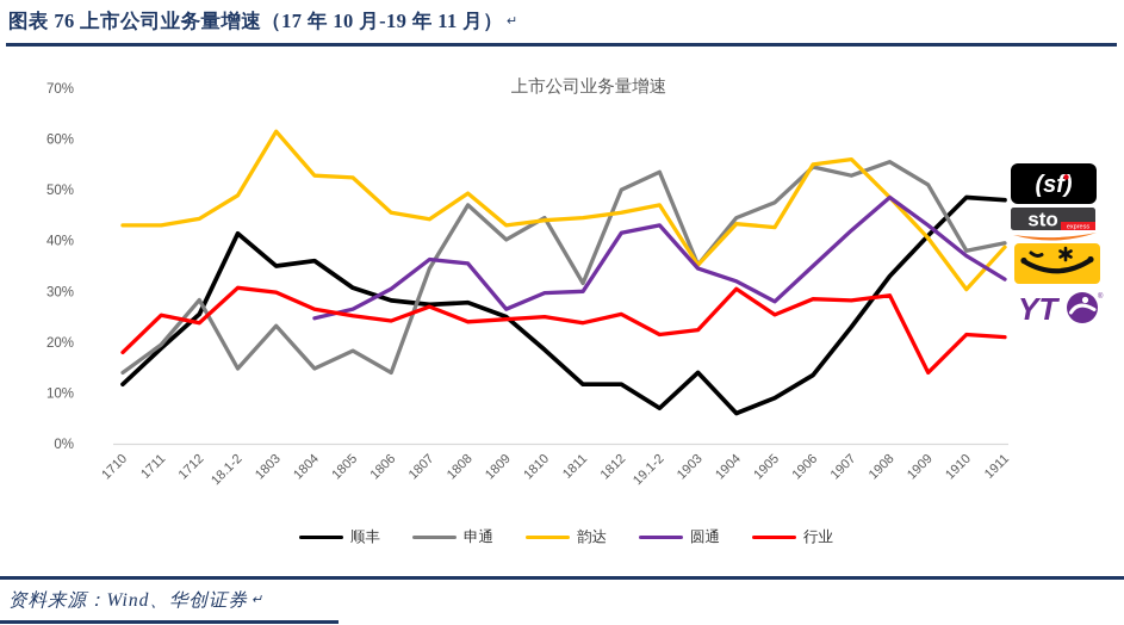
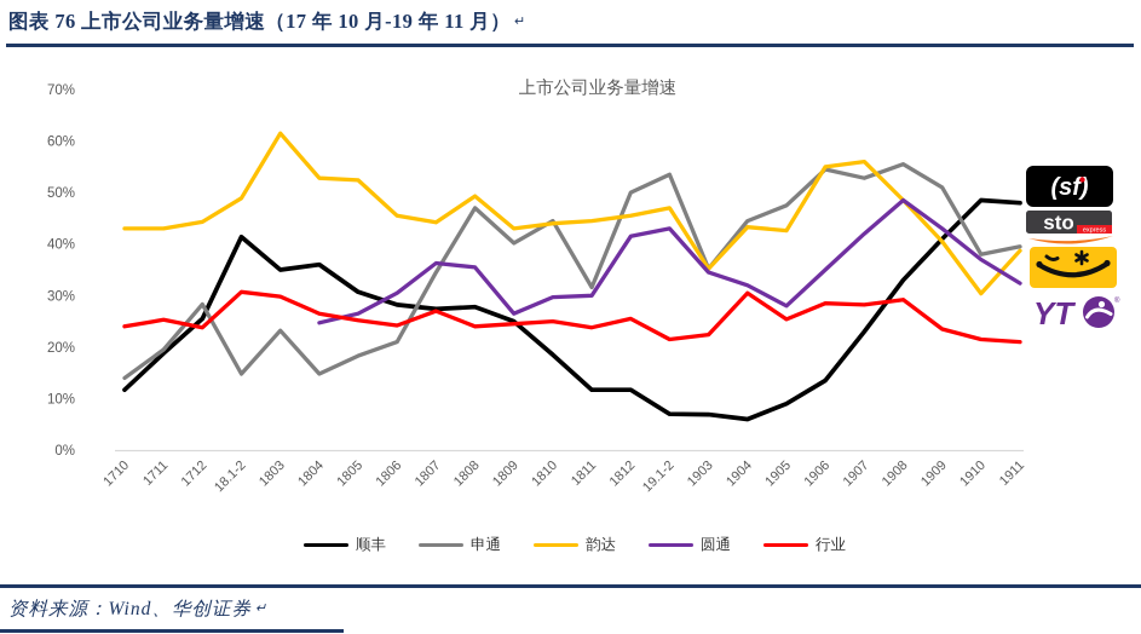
行业/1710: 18% -> 24%
申通/1806: 14% -> 21%
顺丰/1903: 14% -> 7%
行业/1909: 14% -> 24%
